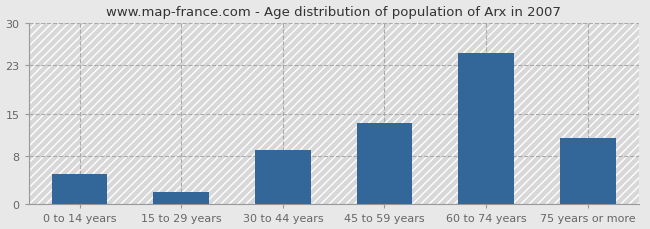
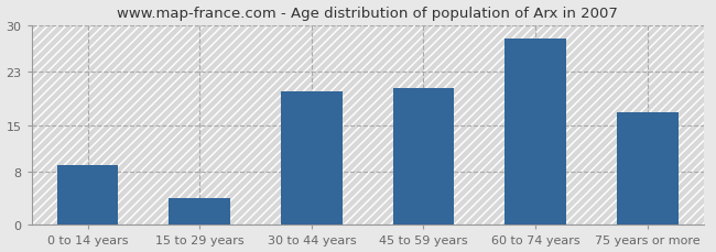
0 to 14 years: 5.0 -> 9.0
15 to 29 years: 2.0 -> 4.0
30 to 44 years: 9.0 -> 20.0
45 to 59 years: 13.5 -> 20.6
60 to 74 years: 25.0 -> 28.0
75 years or more: 11.0 -> 17.0
